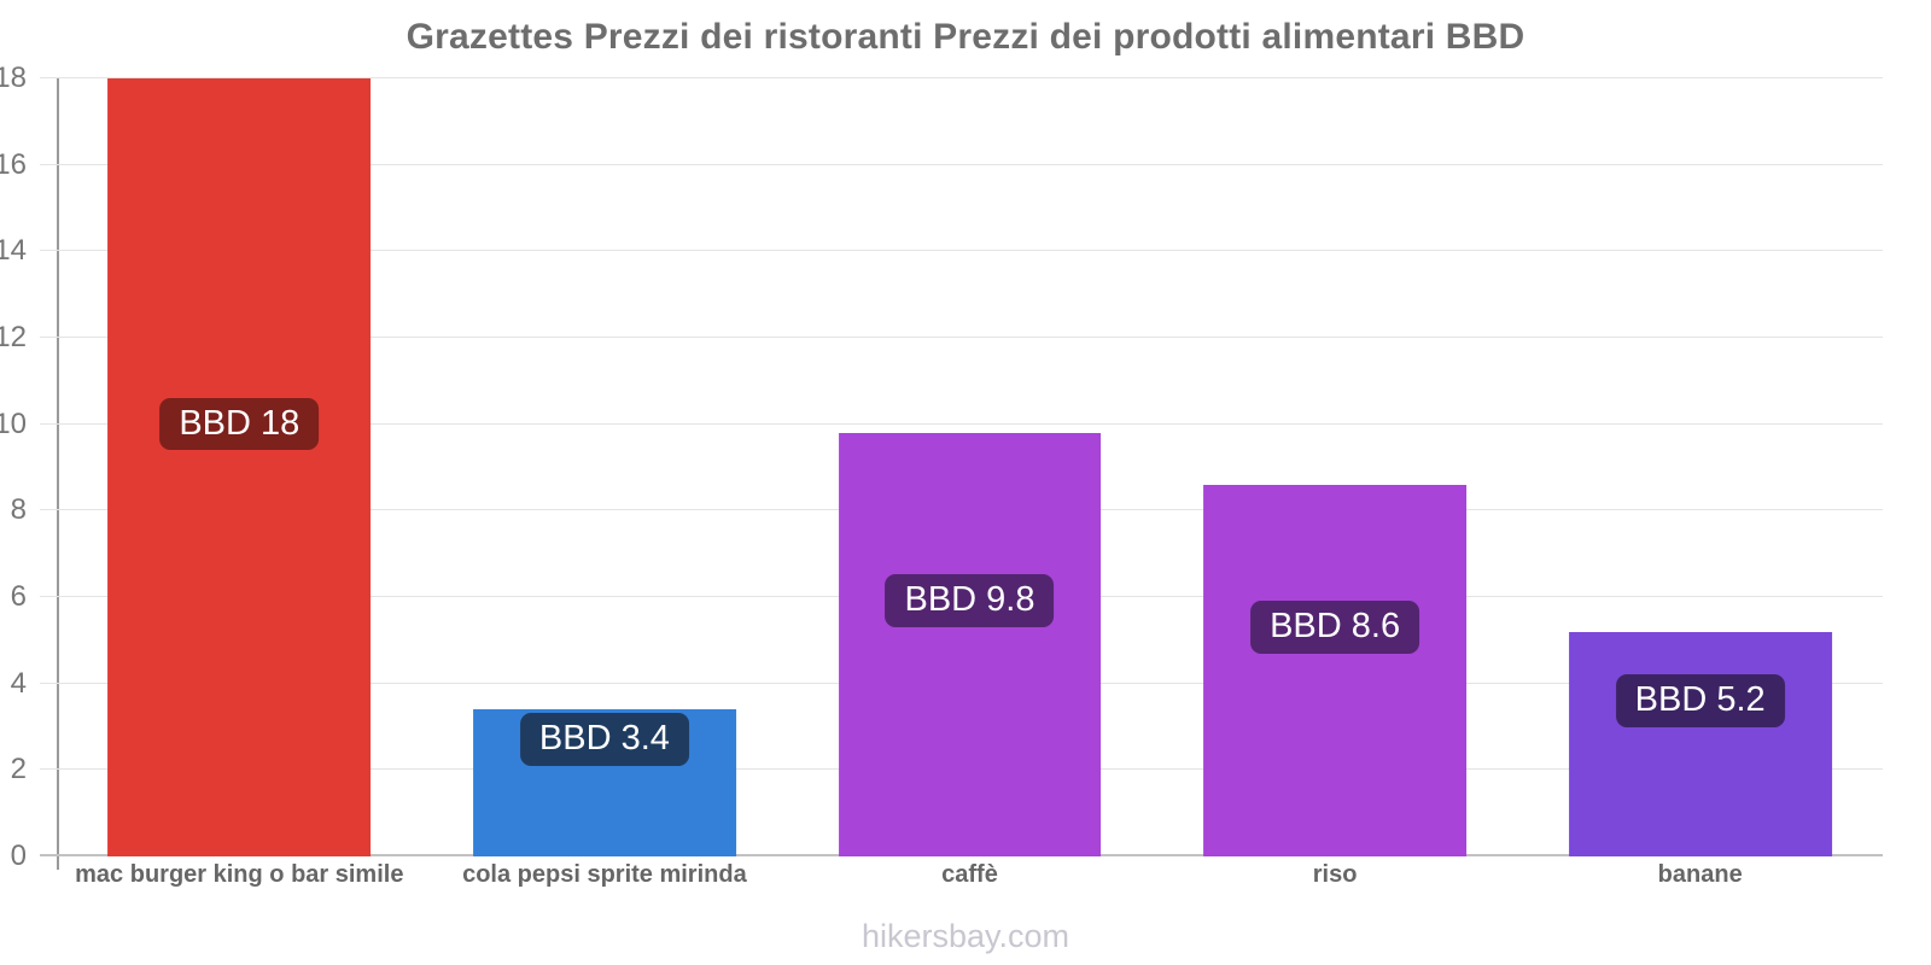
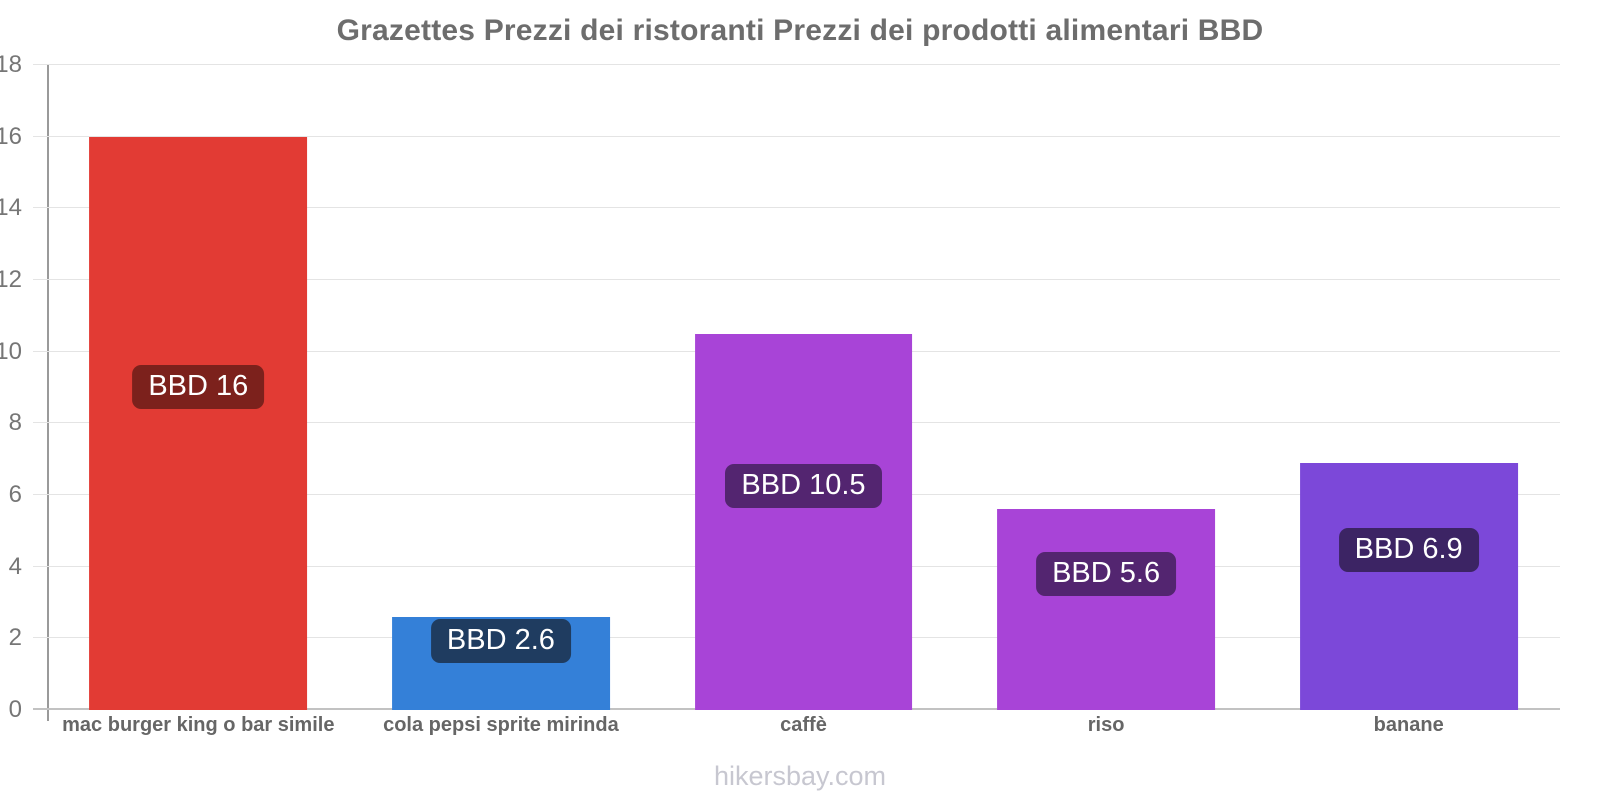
mac burger king o bar simile: 18 -> 16
cola pepsi sprite mirinda: 3.4 -> 2.6
caffè: 9.8 -> 10.5
riso: 8.6 -> 5.6
banane: 5.2 -> 6.9
